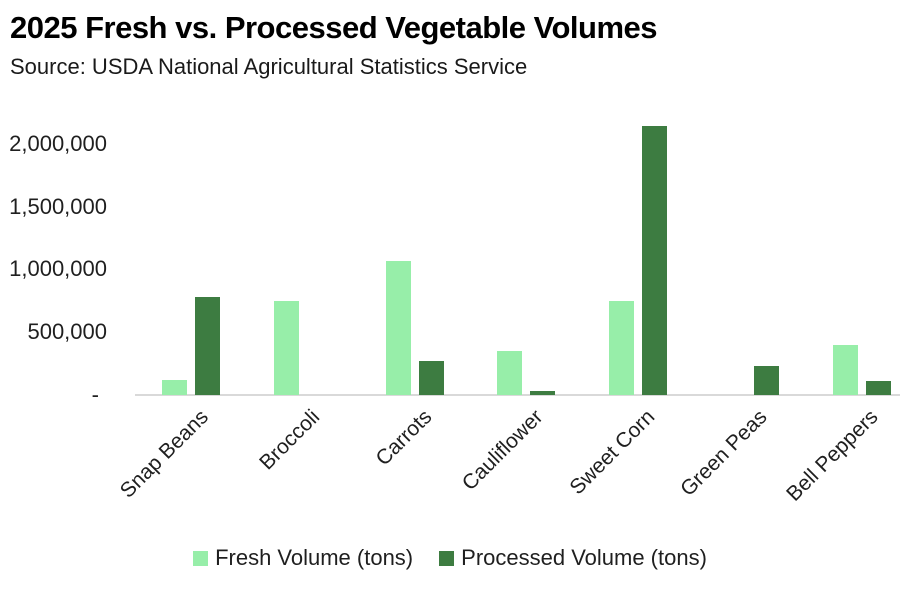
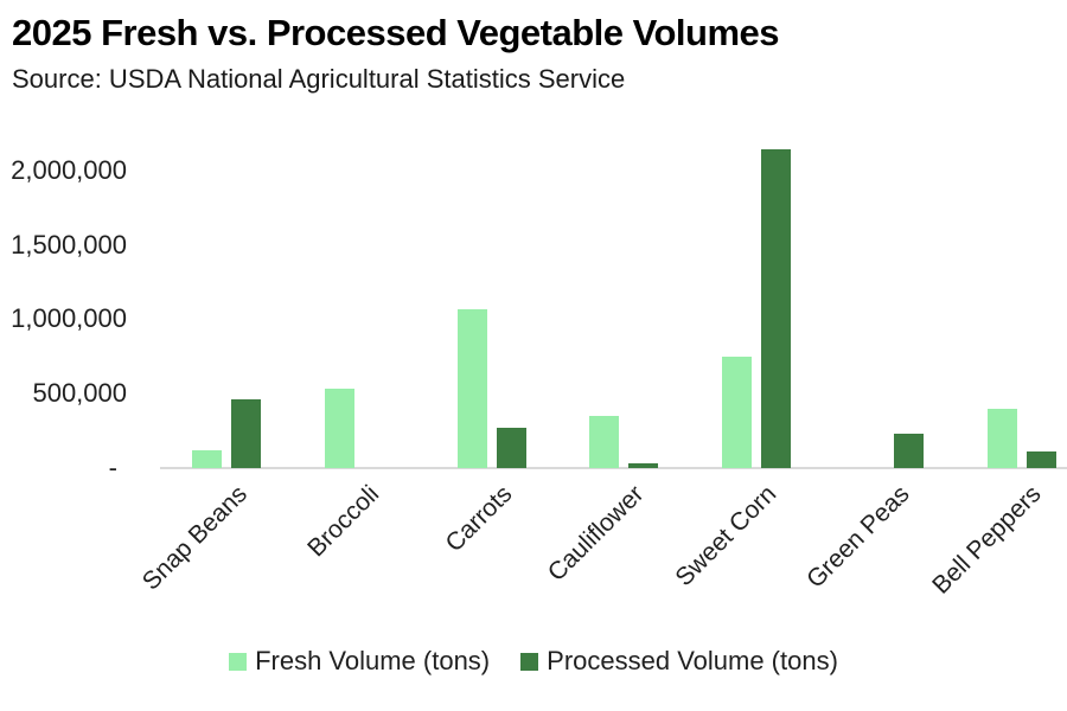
Processed Volume (tons)/Snap Beans: 780000 -> 460000
Fresh Volume (tons)/Broccoli: 750000 -> 530000
